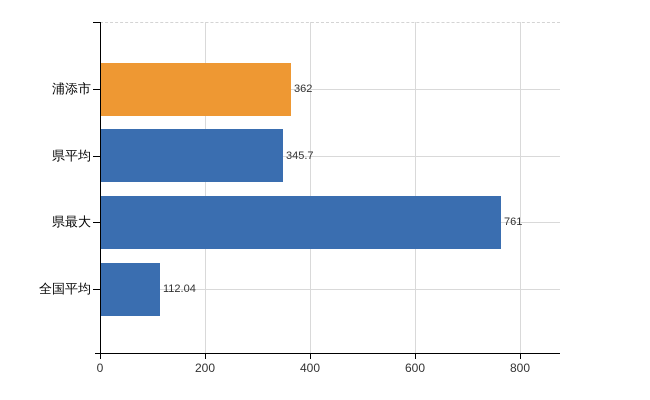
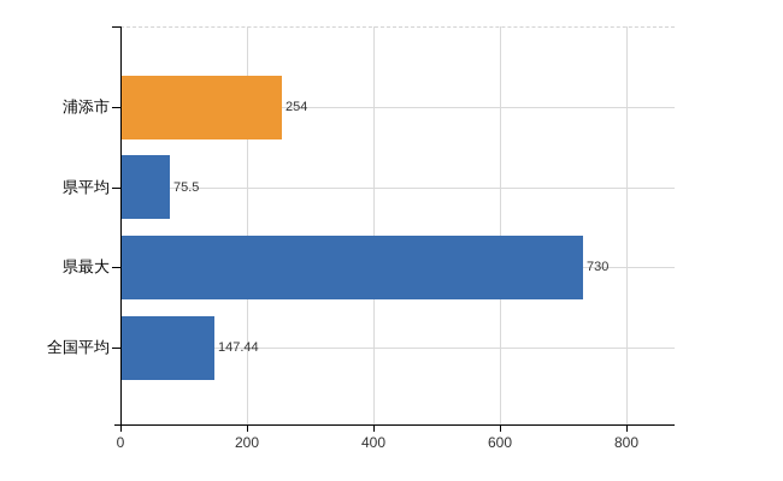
浦添市: 362 -> 254
県平均: 345.7 -> 75.5
県最大: 761 -> 730
全国平均: 112.04 -> 147.44
